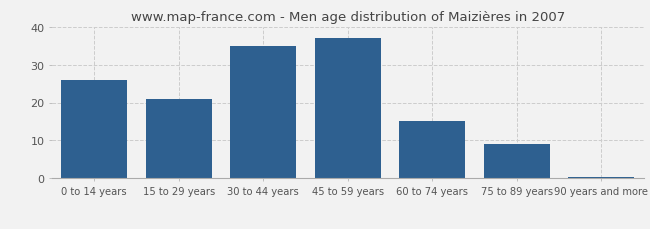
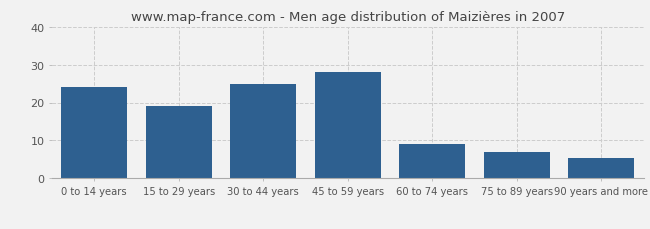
0 to 14 years: 26.0 -> 24.0
15 to 29 years: 21.0 -> 19.0
30 to 44 years: 35.0 -> 25.0
45 to 59 years: 37.0 -> 28.0
60 to 74 years: 15.0 -> 9.0
75 to 89 years: 9.0 -> 7.0
90 years and more: 0.5 -> 5.5
